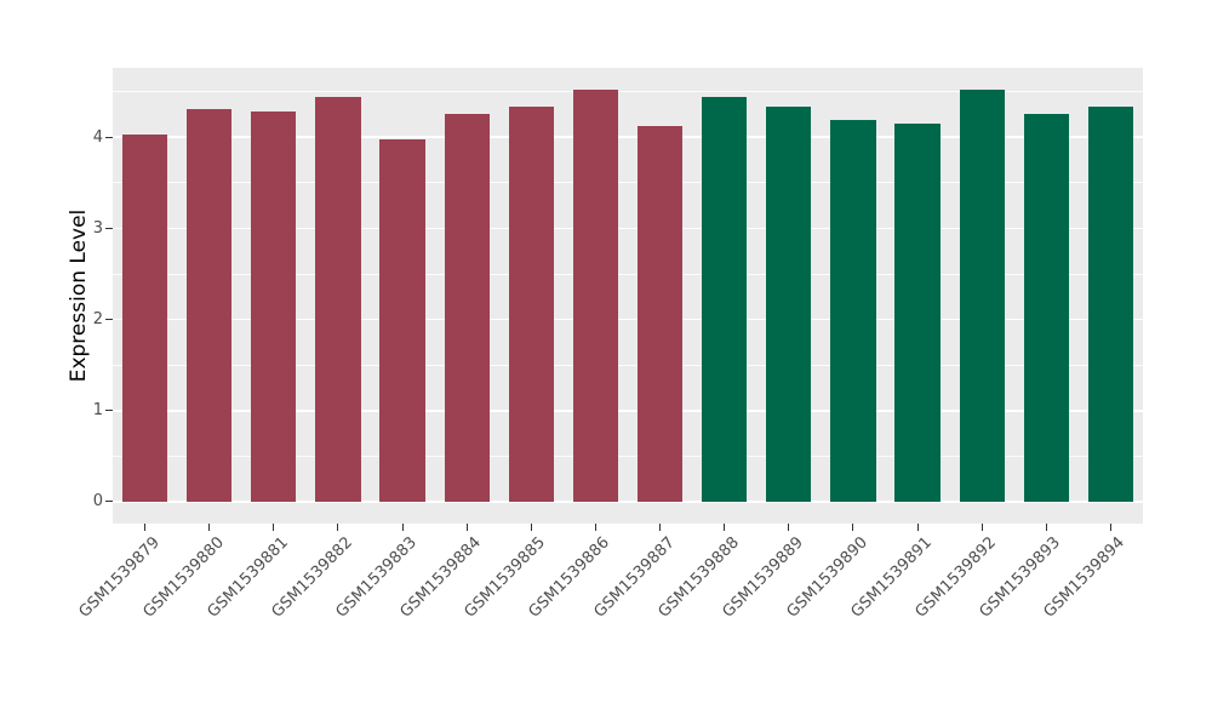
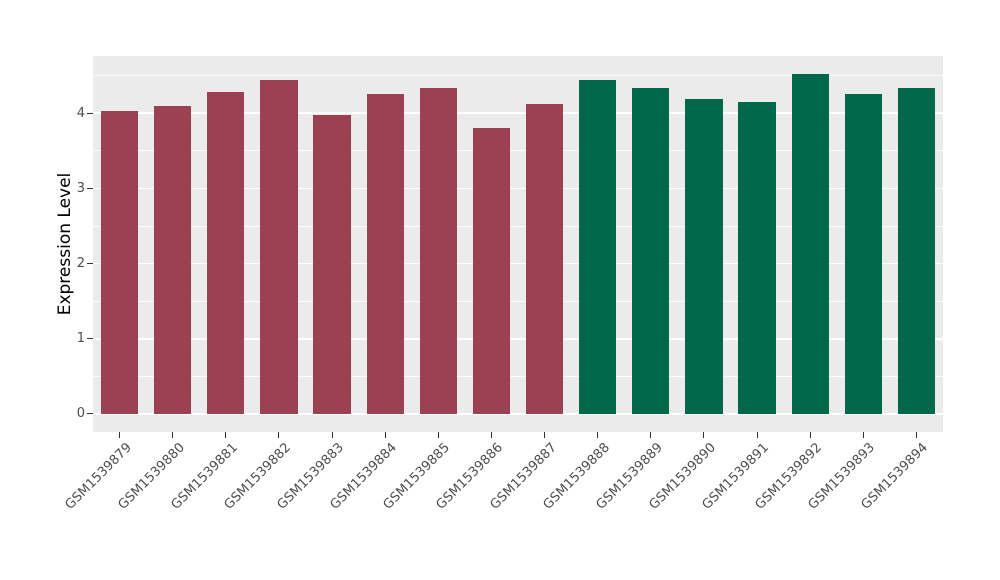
GSM1539880: 4.3 -> 4.1
GSM1539886: 4.5 -> 3.8
